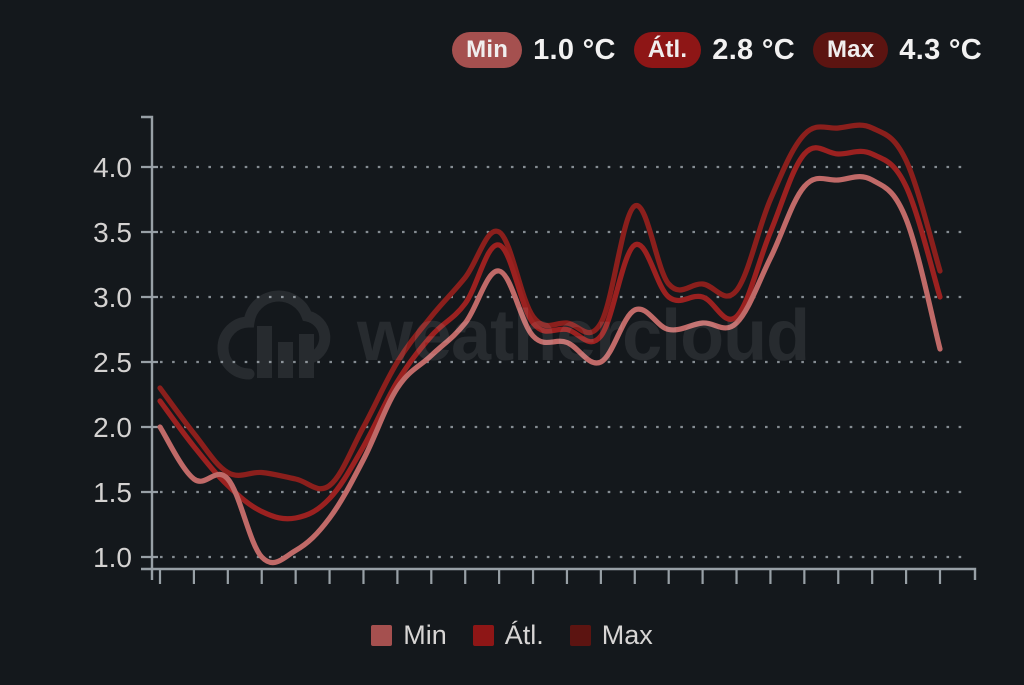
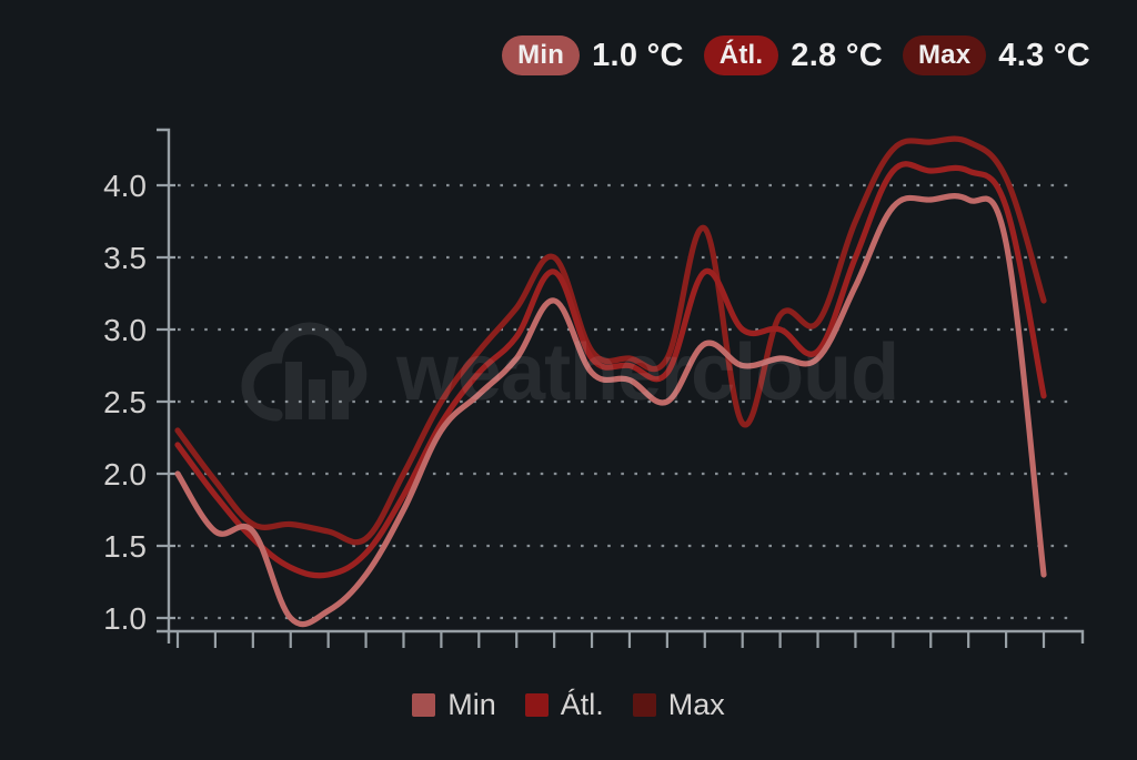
Max/10: 3.10 -> 2.35
Min/18: 2.60 -> 1.30
Átl./18: 3.00 -> 2.54
